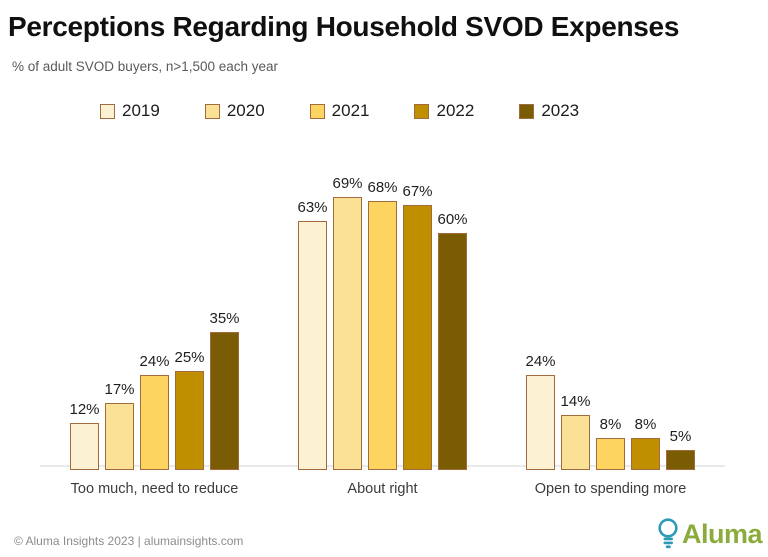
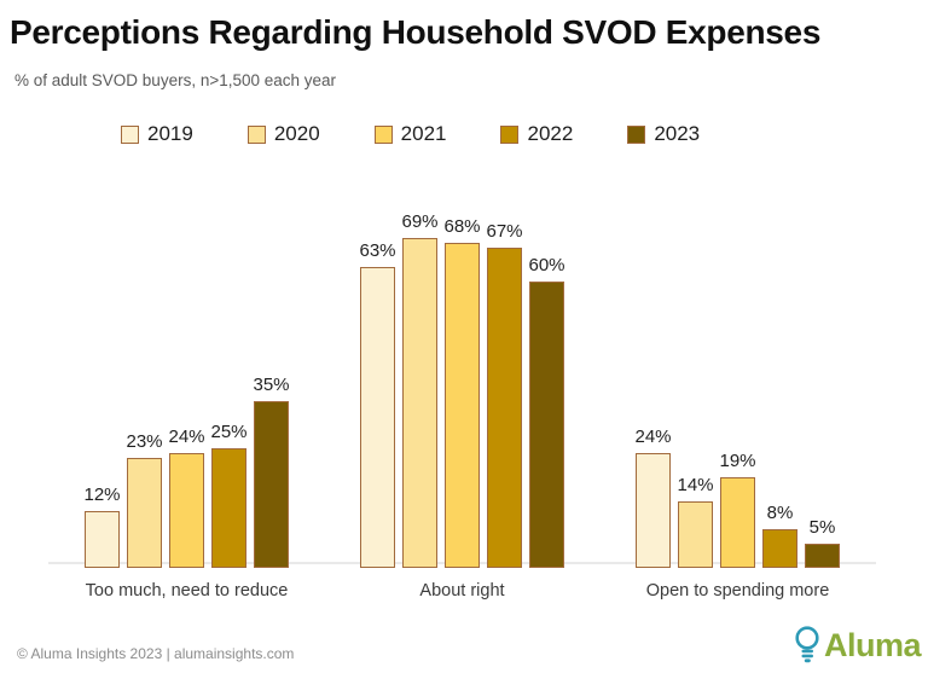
2020/Too much, need to reduce: 17% -> 23%
2021/Open to spending more: 8% -> 19%
